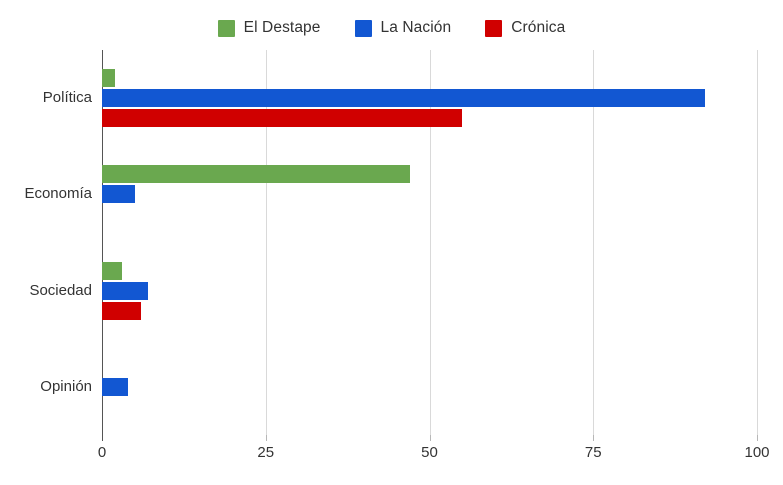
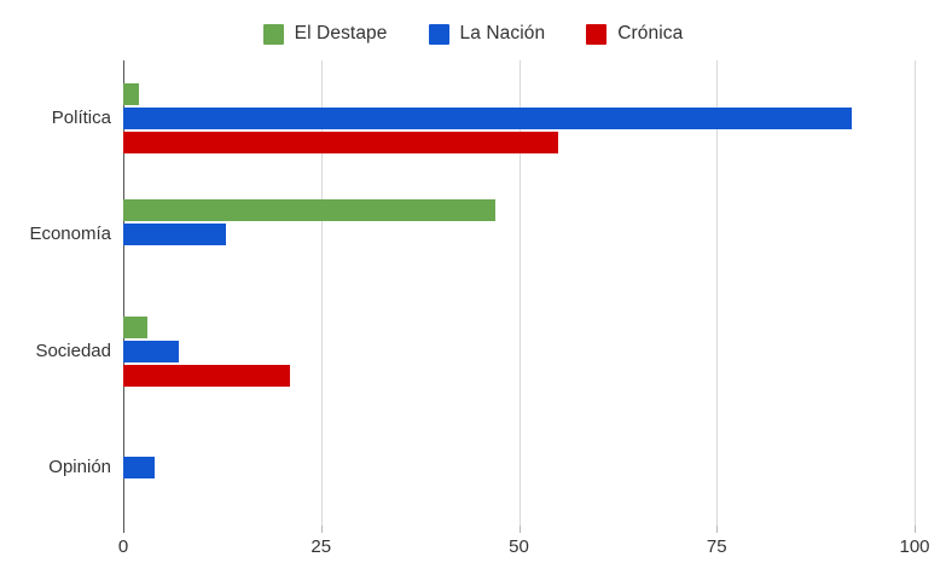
La Nación/Economía: 5 -> 13
Crónica/Sociedad: 6 -> 21
